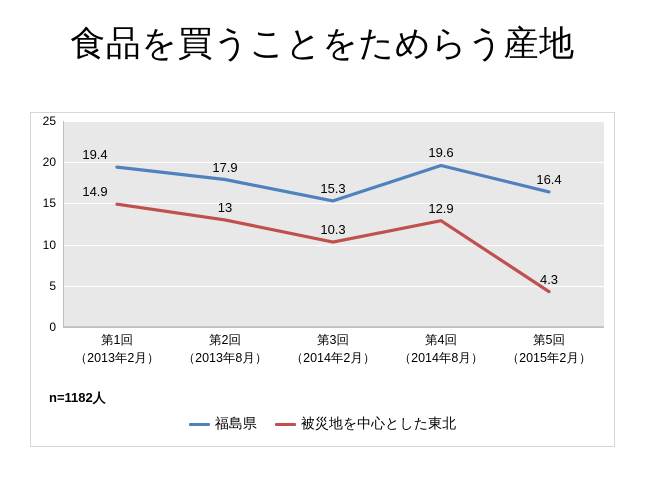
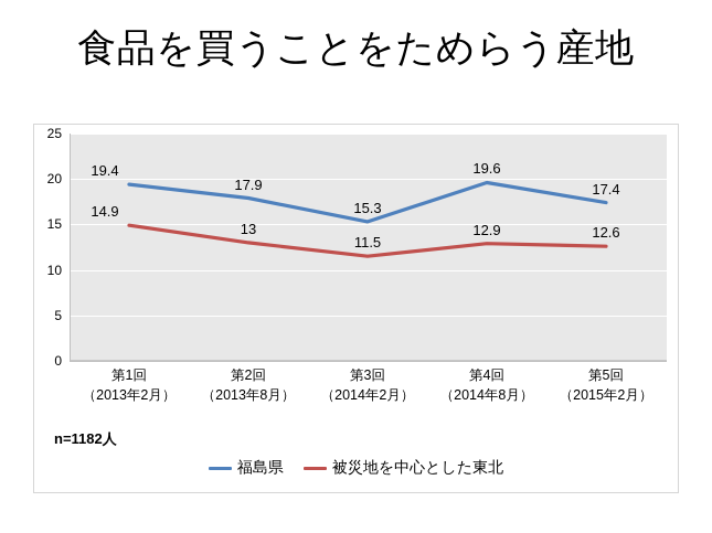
被災地を中心とした東北/第3回（2014年2月）: 10.3 -> 11.5
福島県/第5回（2015年2月）: 16.4 -> 17.4
被災地を中心とした東北/第5回（2015年2月）: 4.3 -> 12.6
